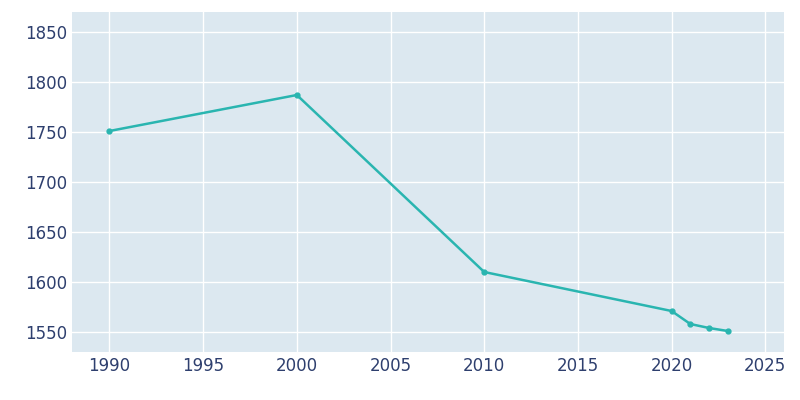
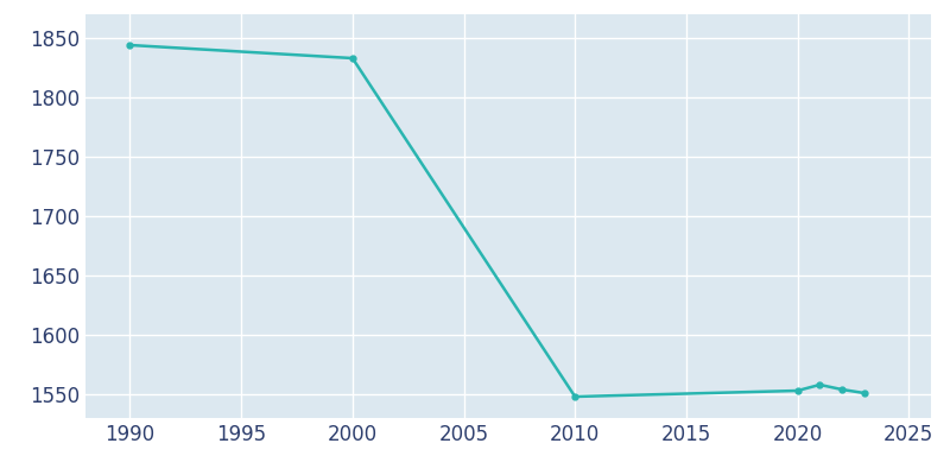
1990: 1751 -> 1844
2000: 1787 -> 1833
2010: 1610 -> 1548
2020: 1571 -> 1553
